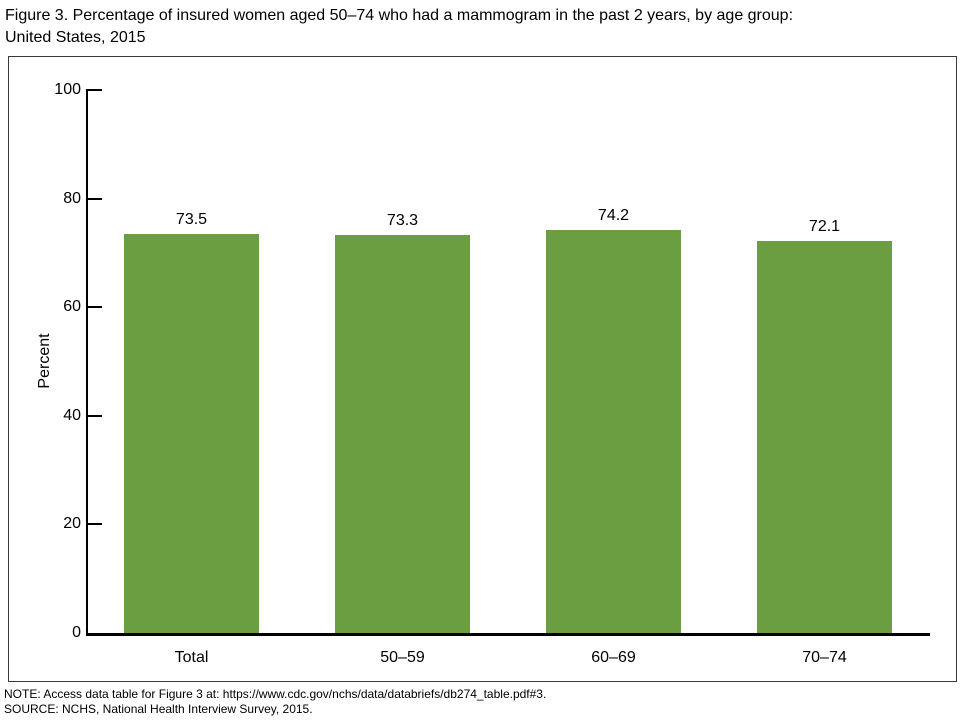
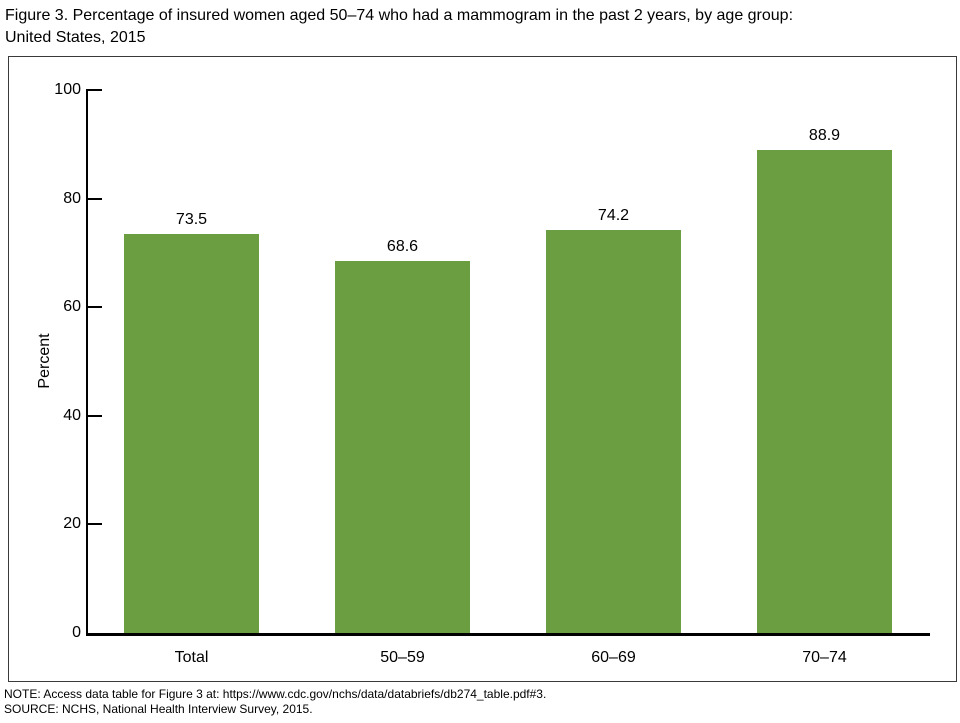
50–59: 73.3 -> 68.6
70–74: 72.1 -> 88.9
